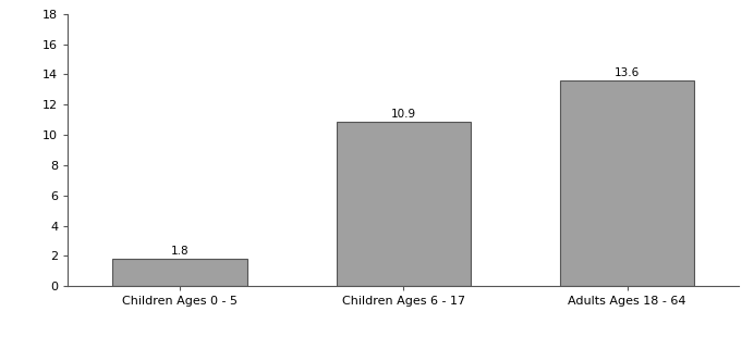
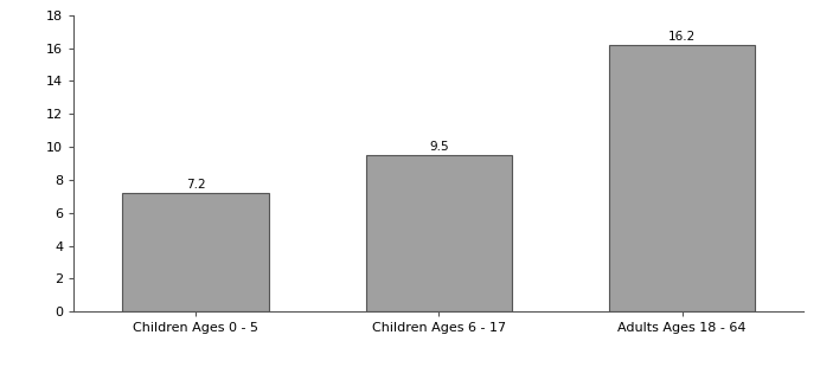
Children Ages 0 - 5: 1.8 -> 7.2
Children Ages 6 - 17: 10.9 -> 9.5
Adults Ages 18 - 64: 13.6 -> 16.2
